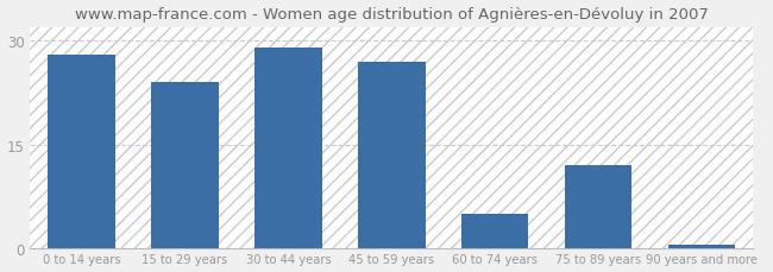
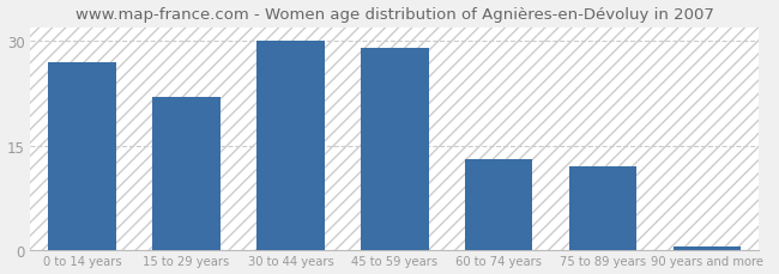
0 to 14 years: 28.0 -> 27.0
15 to 29 years: 24.0 -> 22.0
30 to 44 years: 29.0 -> 30.0
45 to 59 years: 27.0 -> 29.0
60 to 74 years: 5.0 -> 13.0
